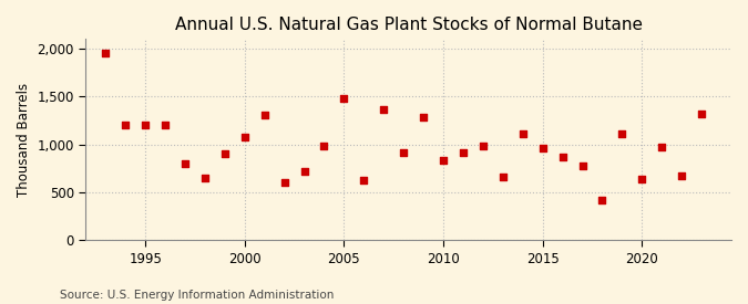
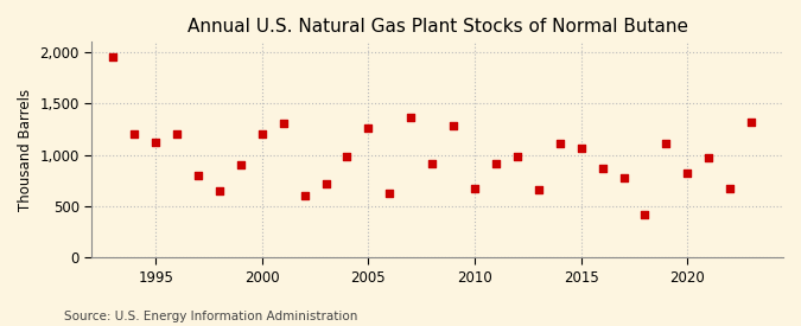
1995: 1,200 -> 1,120
2000: 1,080 -> 1,200
2005: 1,480 -> 1,260
2010: 840 -> 670
2015: 960 -> 1,060
2020: 640 -> 820
